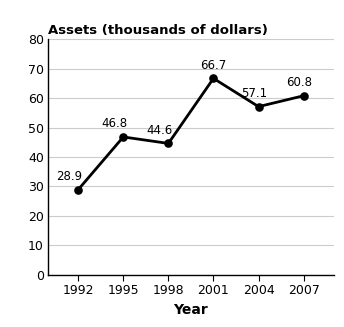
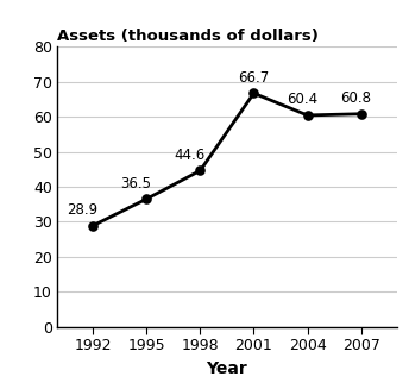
1995: 46.8 -> 36.5
2004: 57.1 -> 60.4
